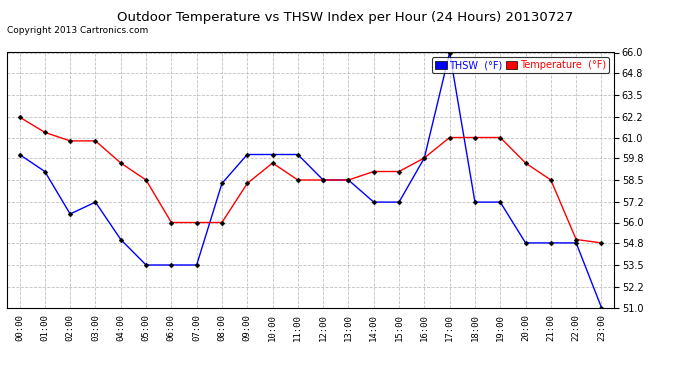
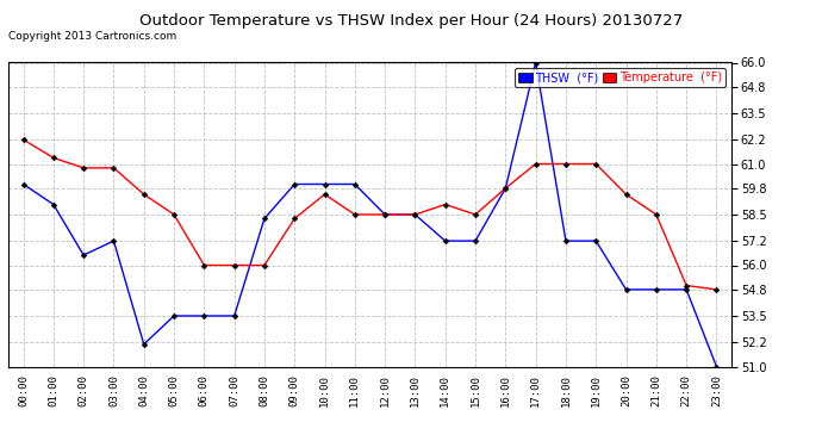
THSW (°F)/04:00: 55.0 -> 52.1
Temperature (°F)/15:00: 59.0 -> 58.5
